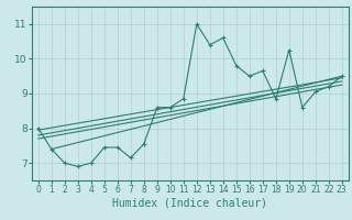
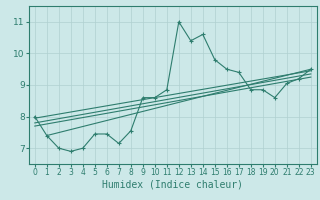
17: 9.65 -> 9.40
19: 10.25 -> 8.85
